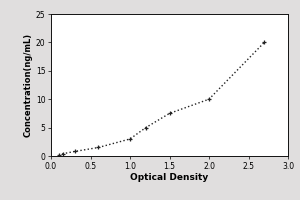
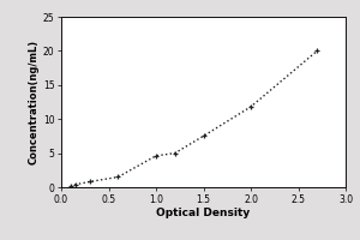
1.0: 3.0 -> 4.6
2.0: 10.0 -> 11.8
